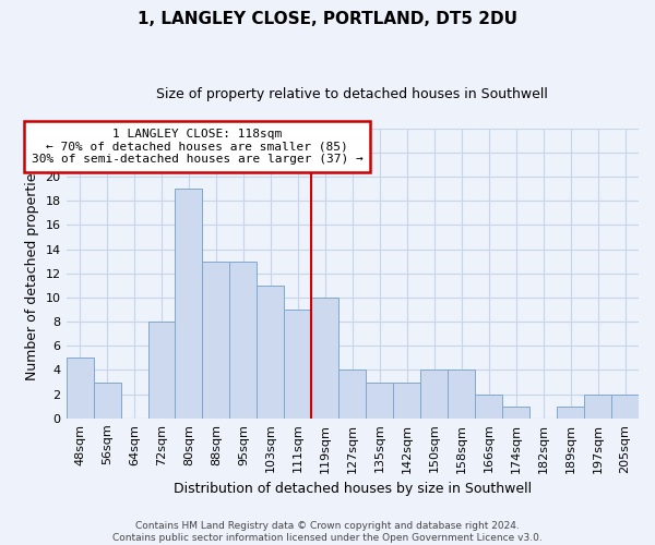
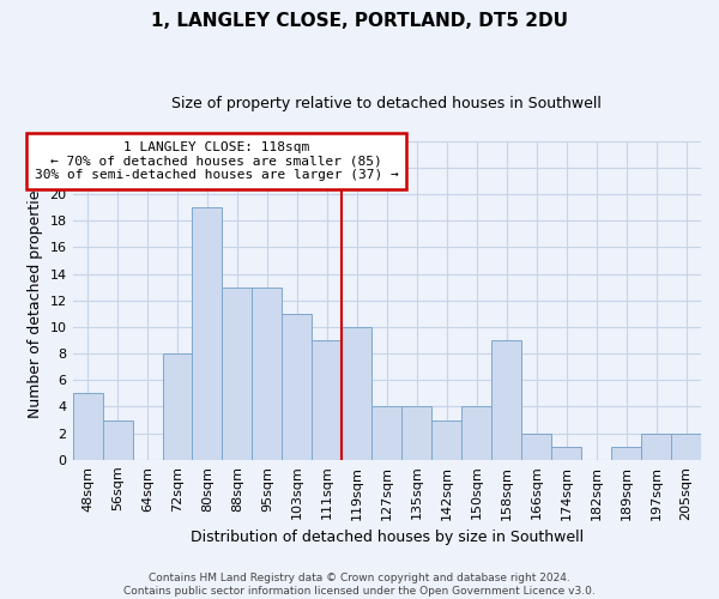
135sqm: 3 -> 4
158sqm: 4 -> 9
